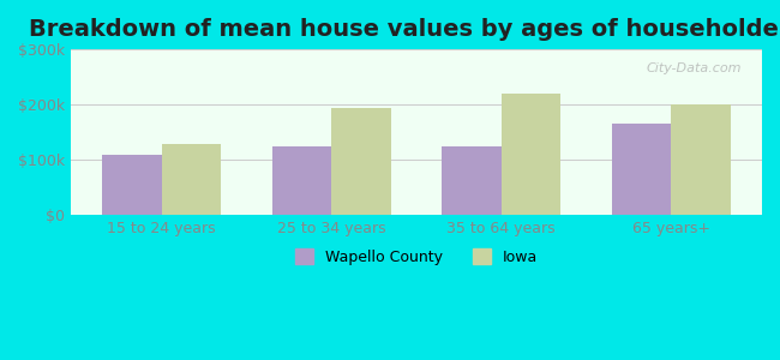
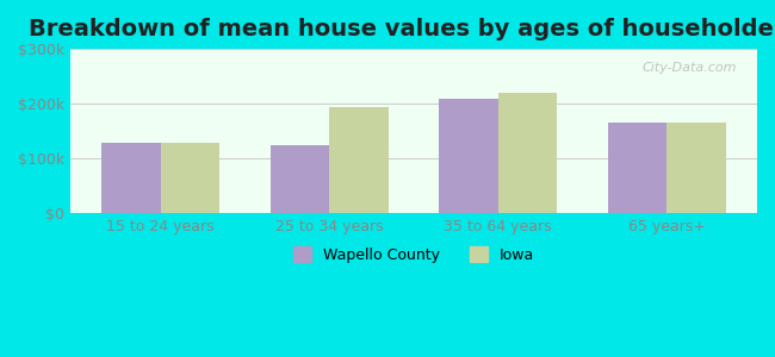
Wapello County/15 to 24 years: $110k -> $130k
Wapello County/35 to 64 years: $125k -> $210k
Iowa/65 years+: $200k -> $165k
